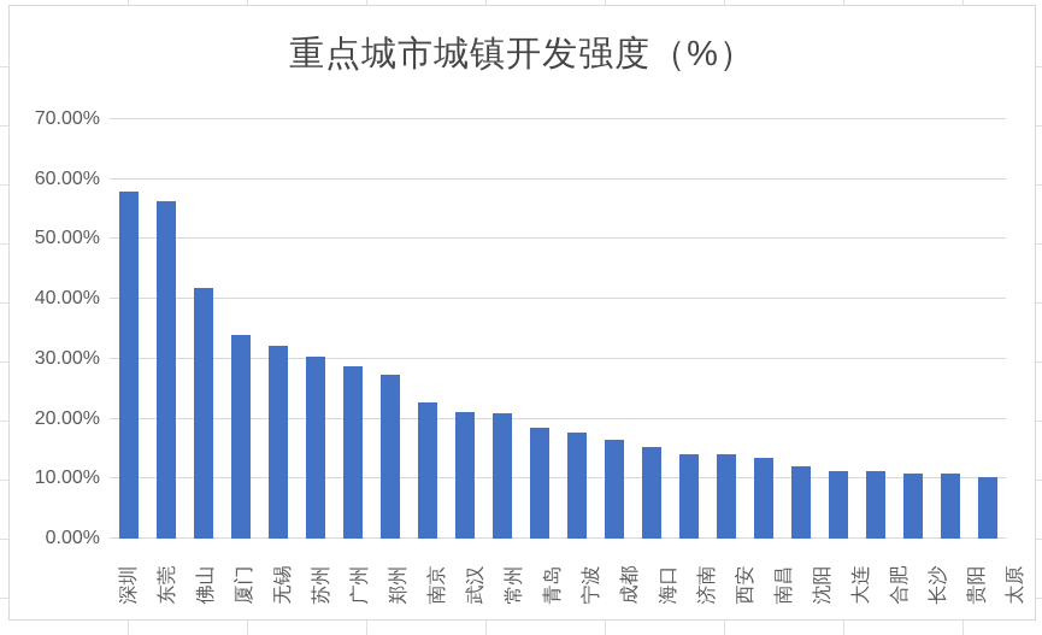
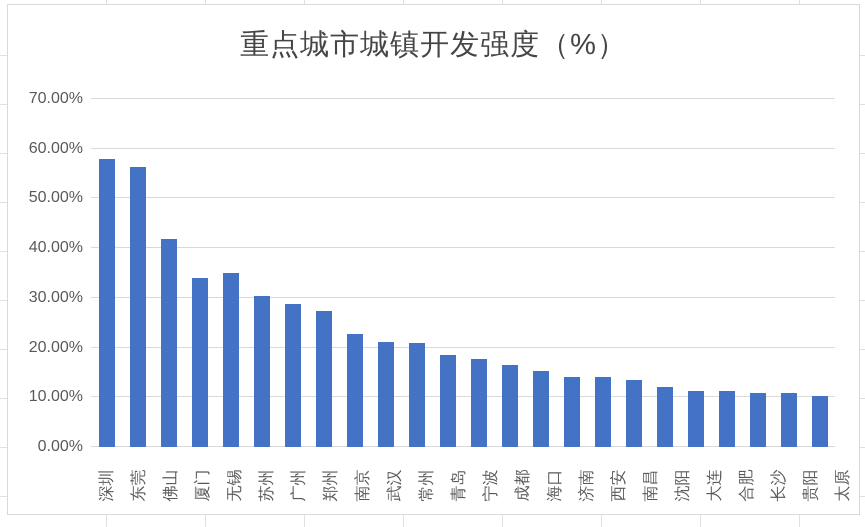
无锡: 32% -> 35%
